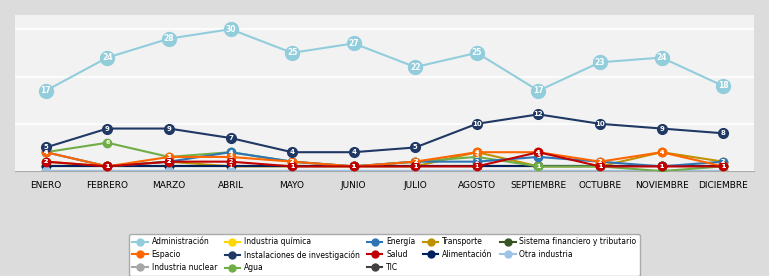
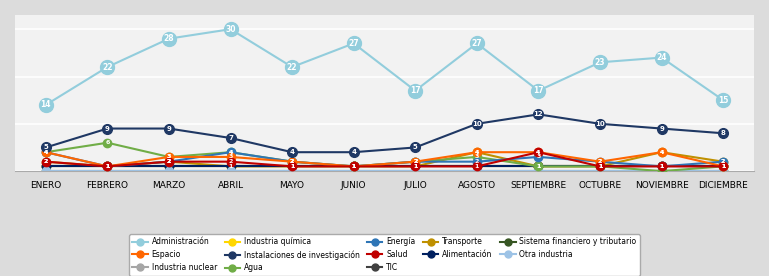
Administración/ENERO: 17 -> 14
Administración/FEBRERO: 24 -> 22
Administración/MAYO: 25 -> 22
Administración/JULIO: 22 -> 17
Administración/AGOSTO: 25 -> 27
Administración/DICIEMBRE: 18 -> 15
